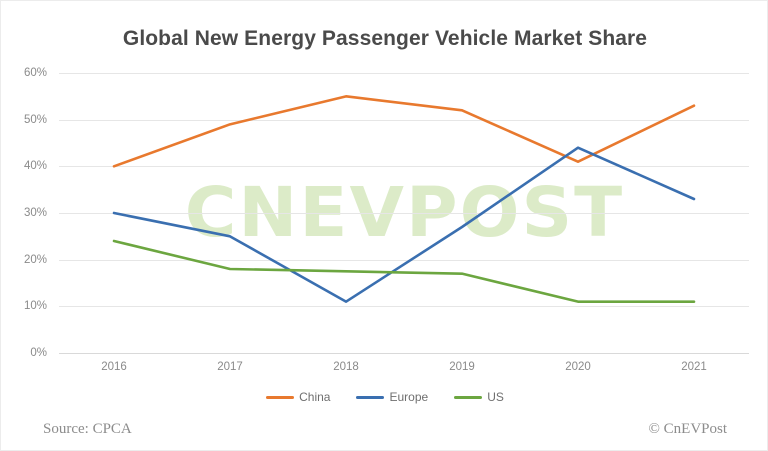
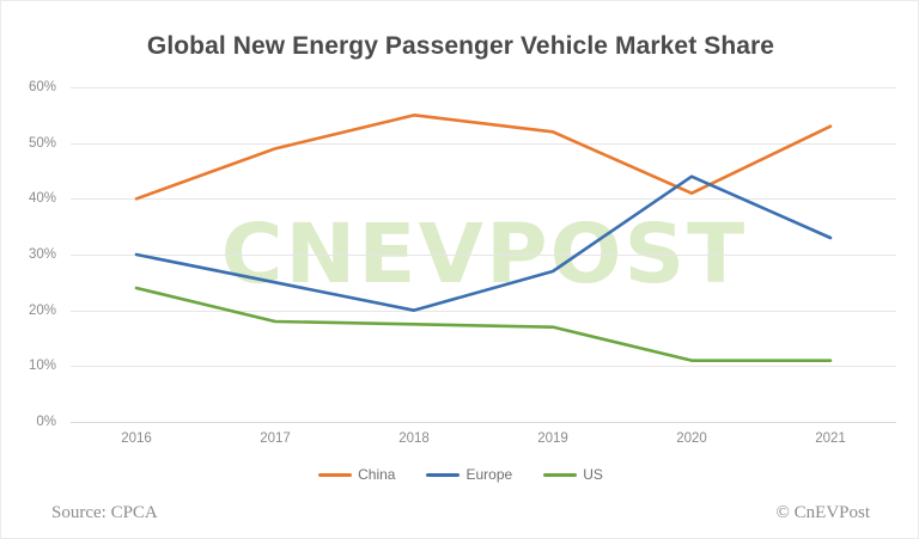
Europe/2018: 11% -> 20%
